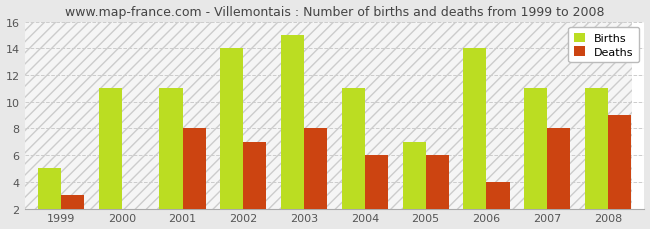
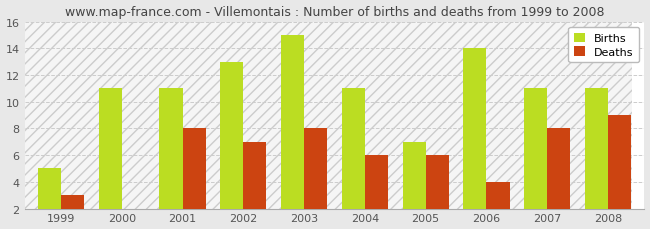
Births/2002: 14 -> 13
